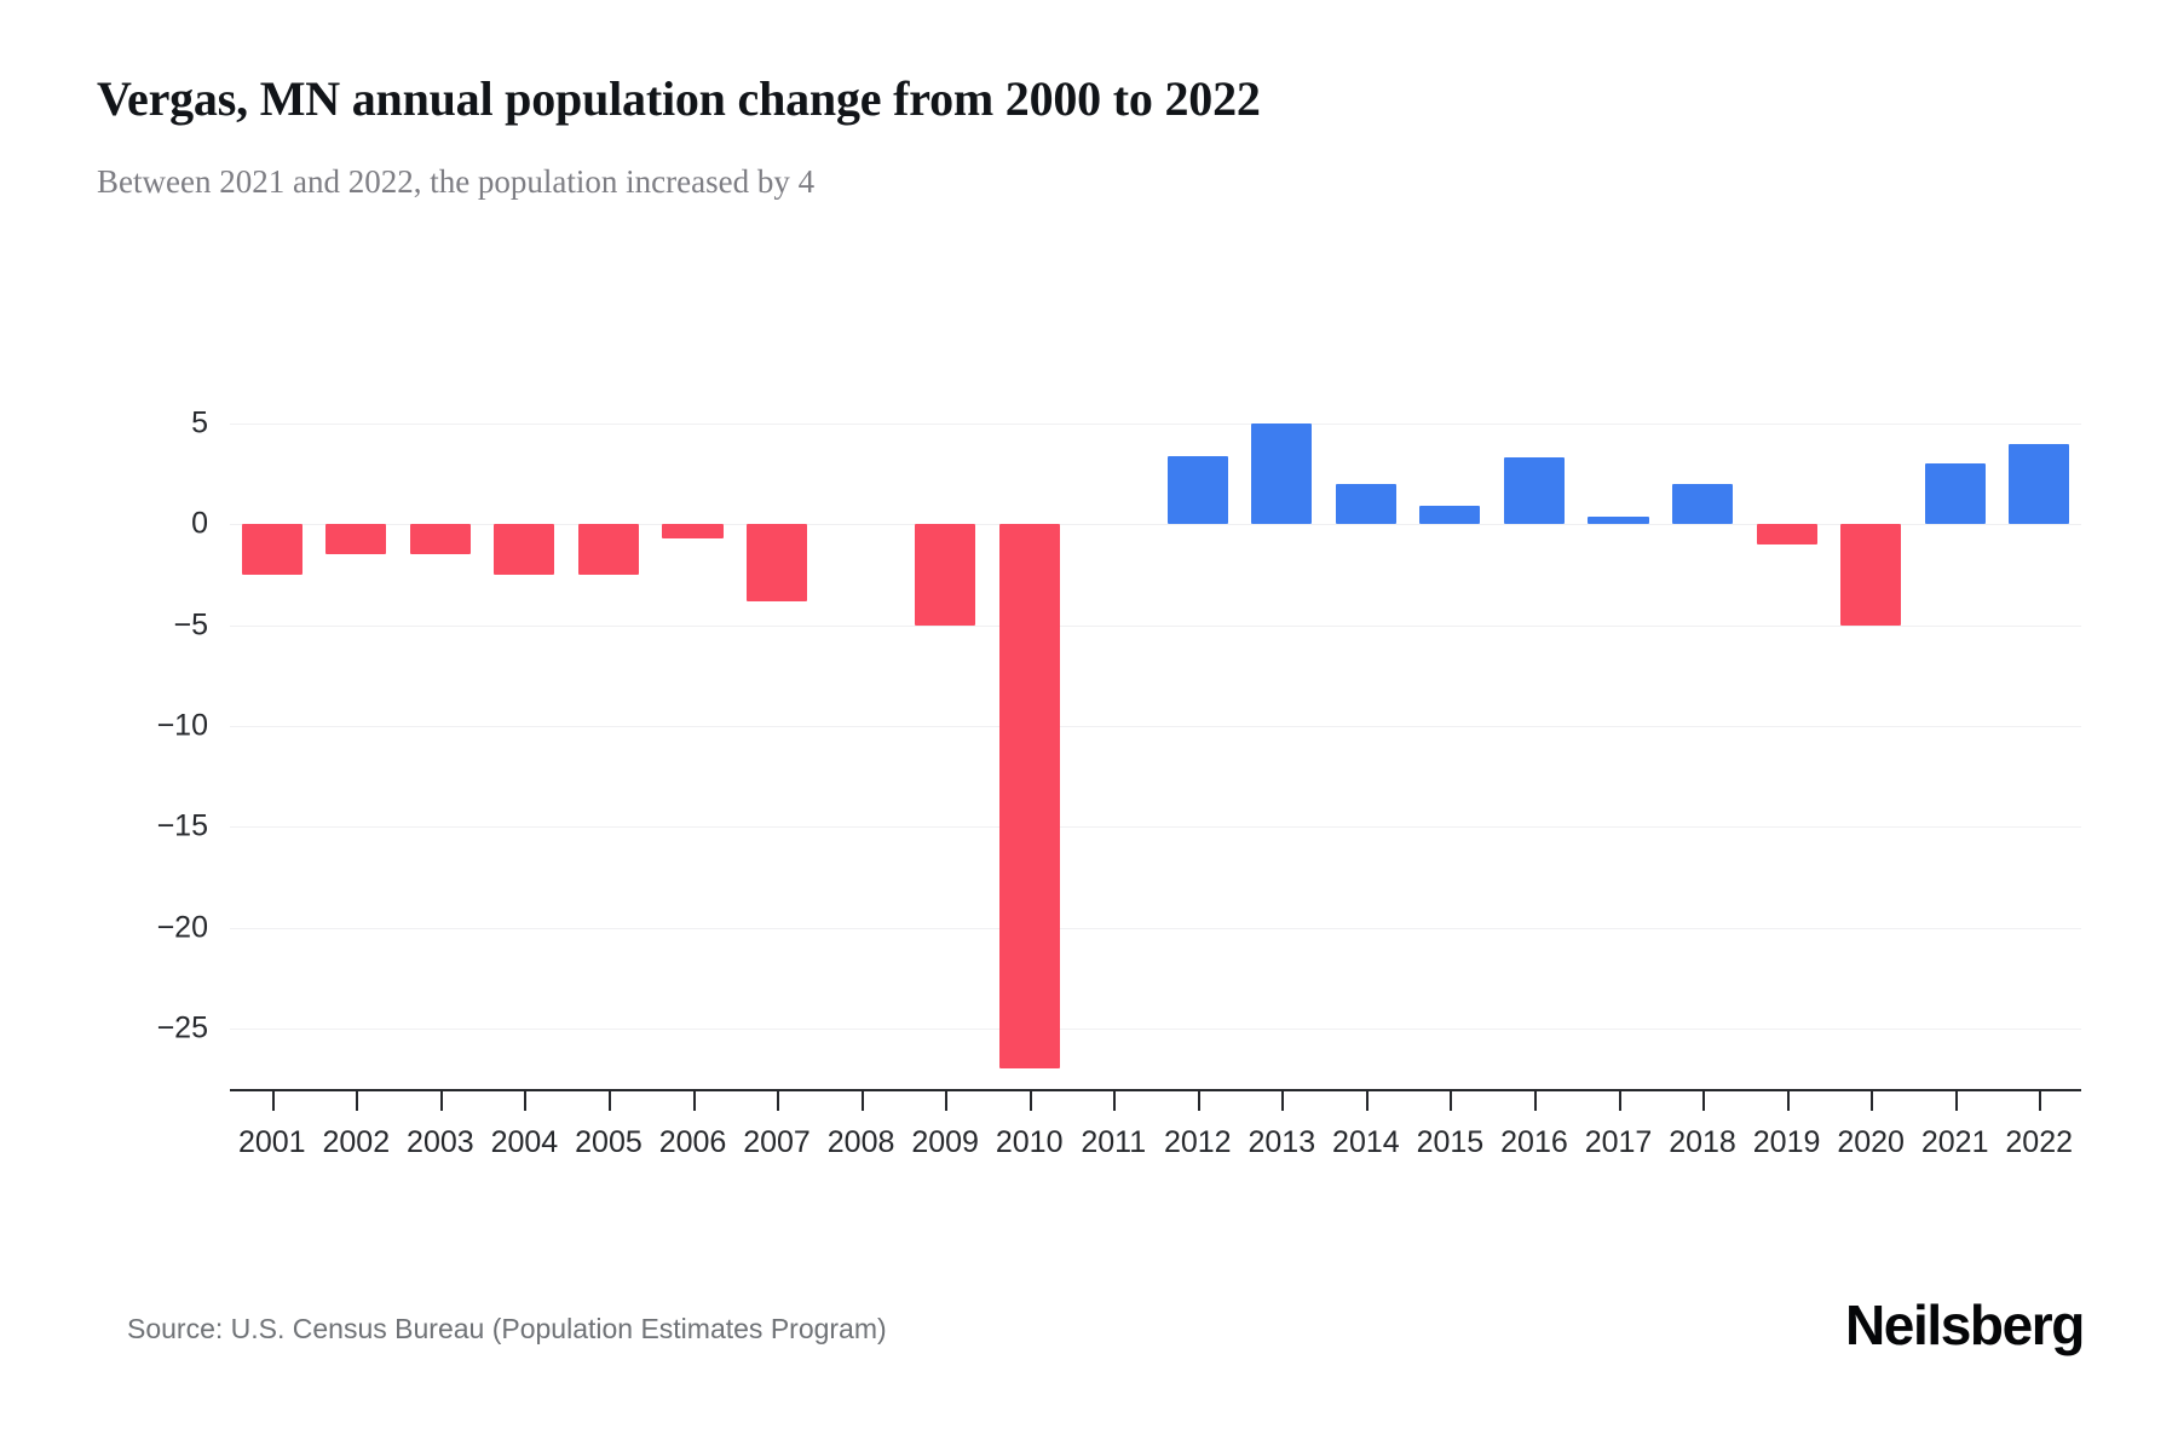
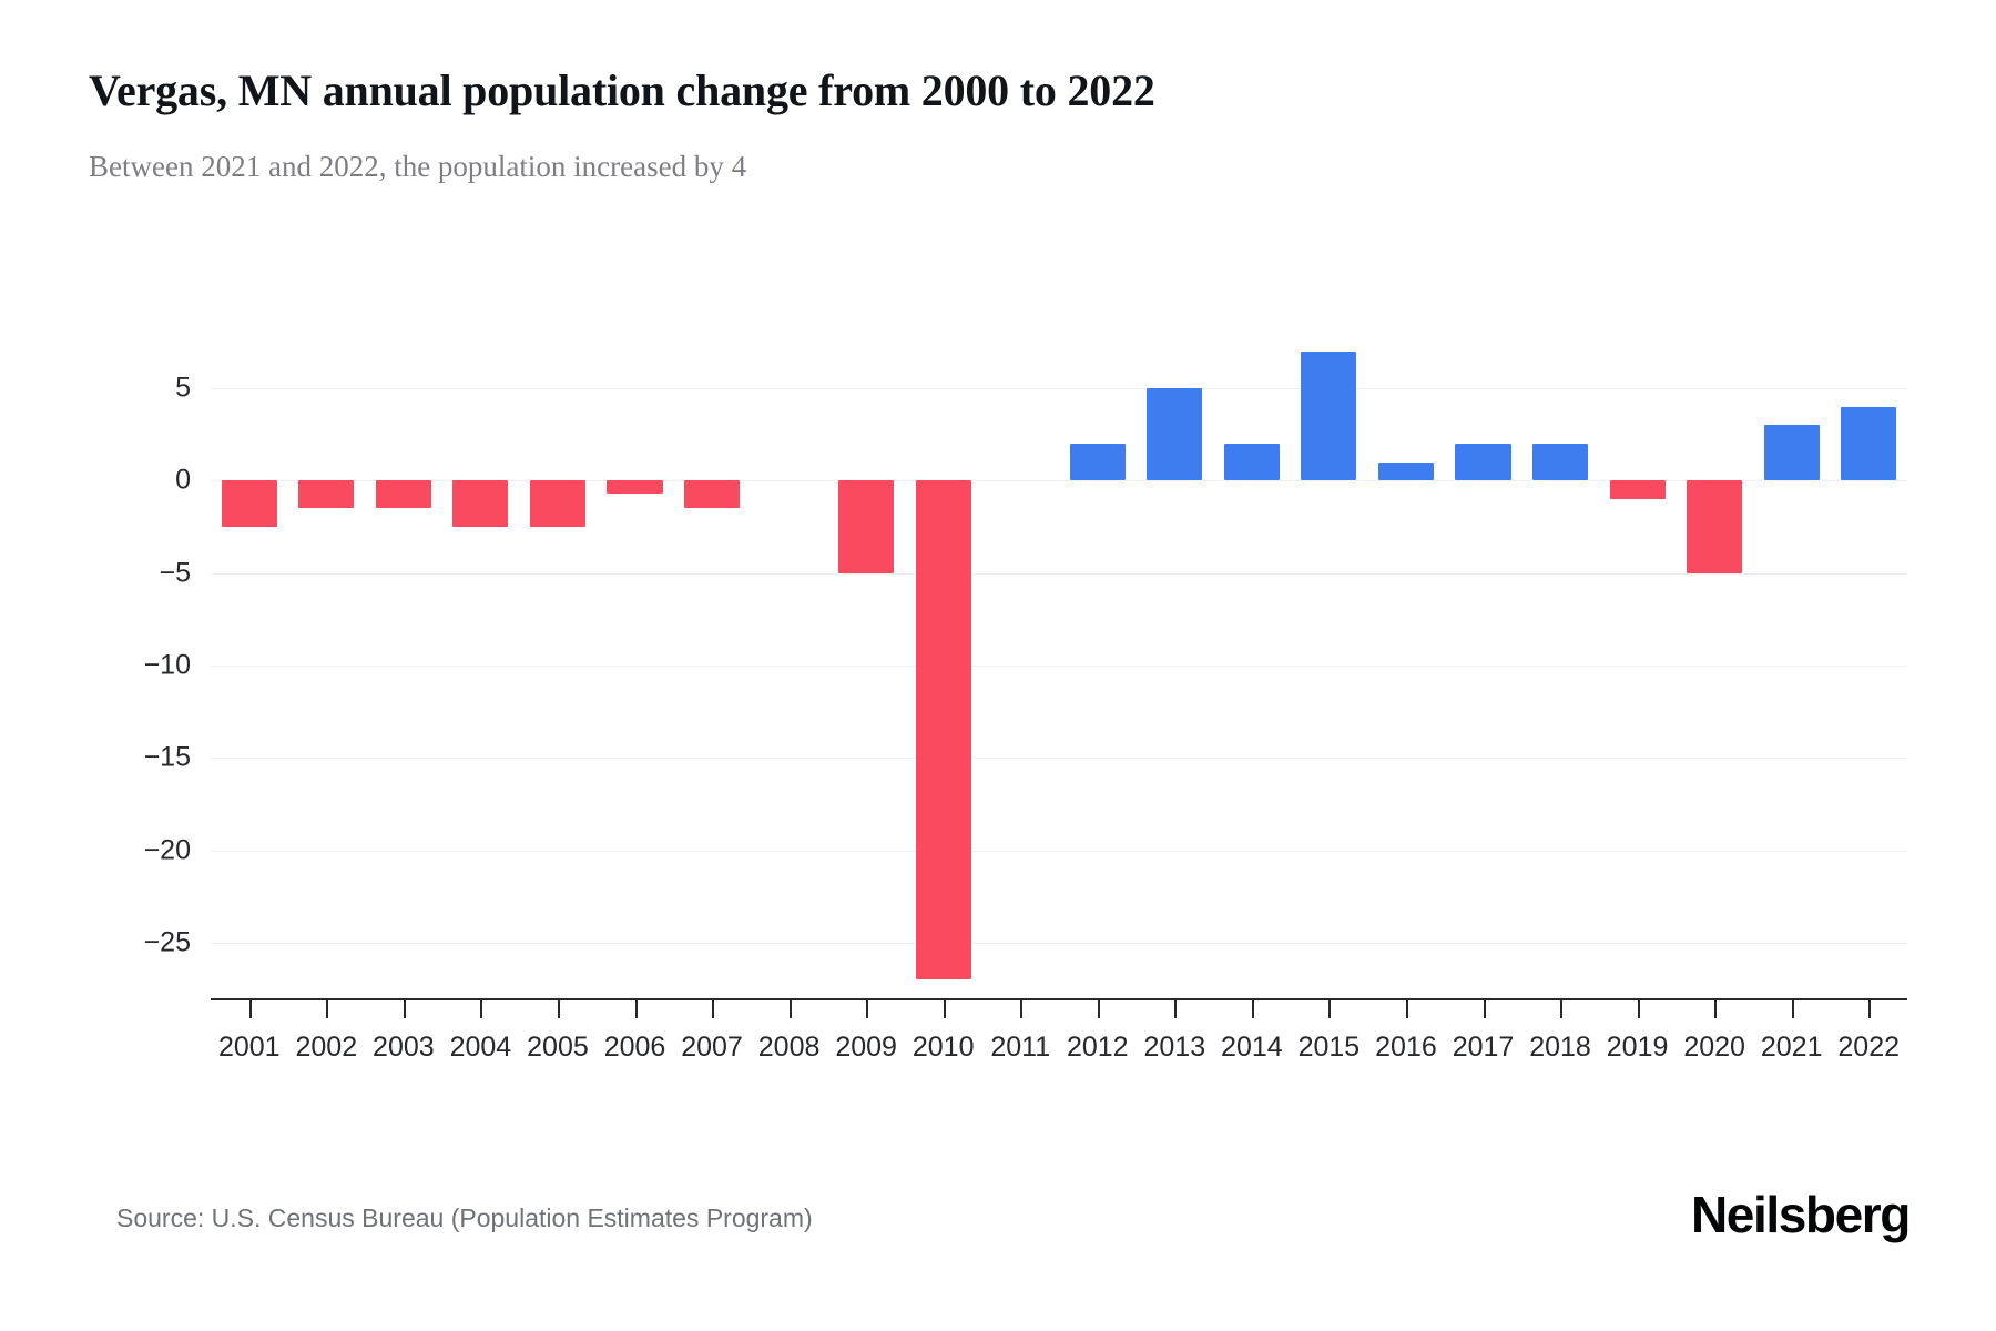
2007: -3.8 -> -1.5
2012: 3.4 -> 2.0
2015: 0.9 -> 7.0
2016: 3.3 -> 1.0
2017: 0.4 -> 2.0
